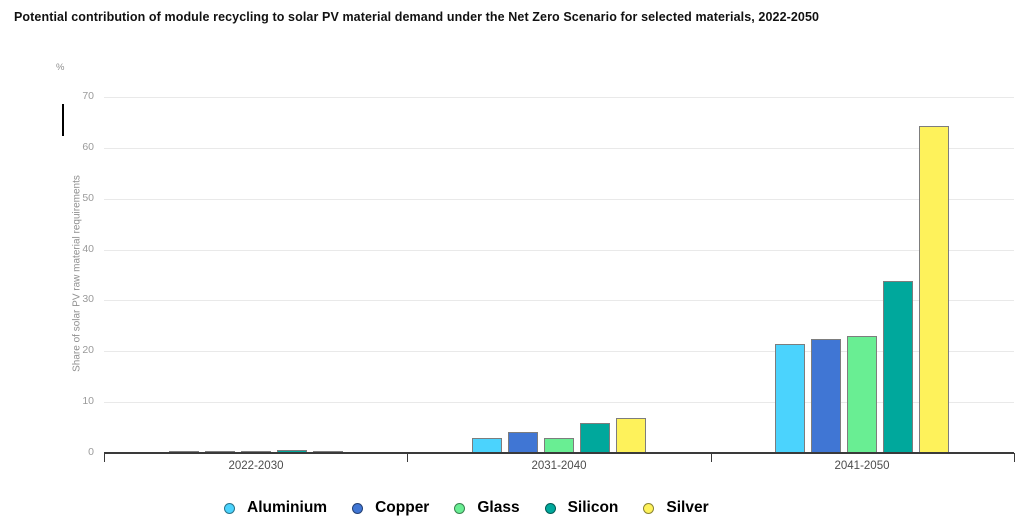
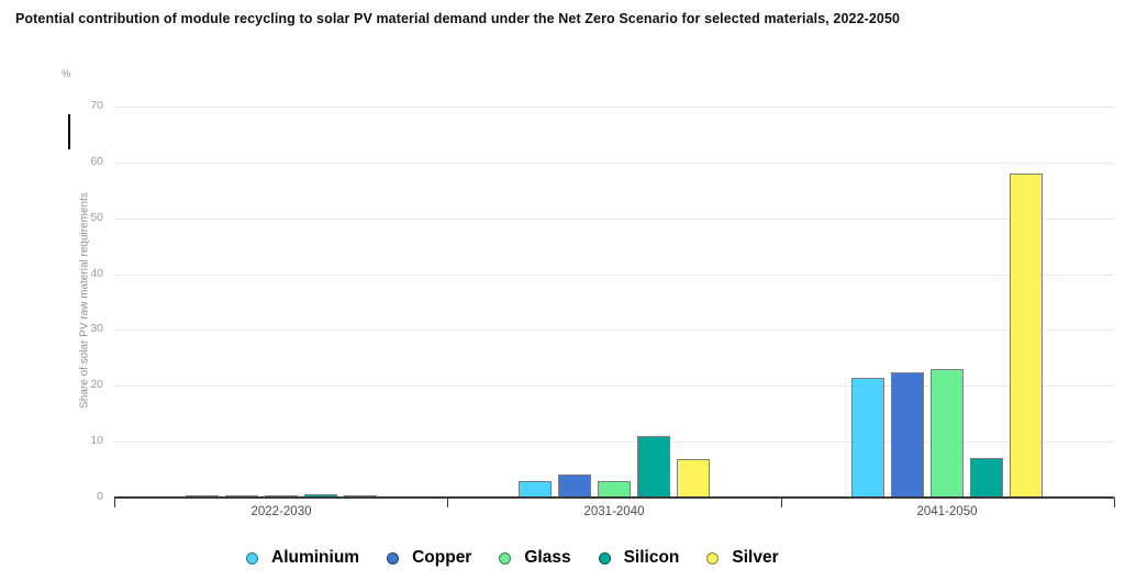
Silicon/2031-2040: 6 -> 11
Silicon/2041-2050: 34 -> 7
Silver/2041-2050: 64 -> 58
